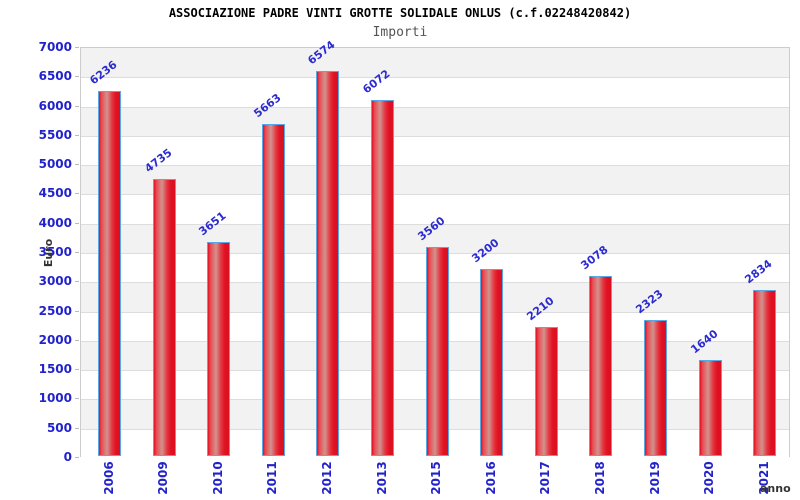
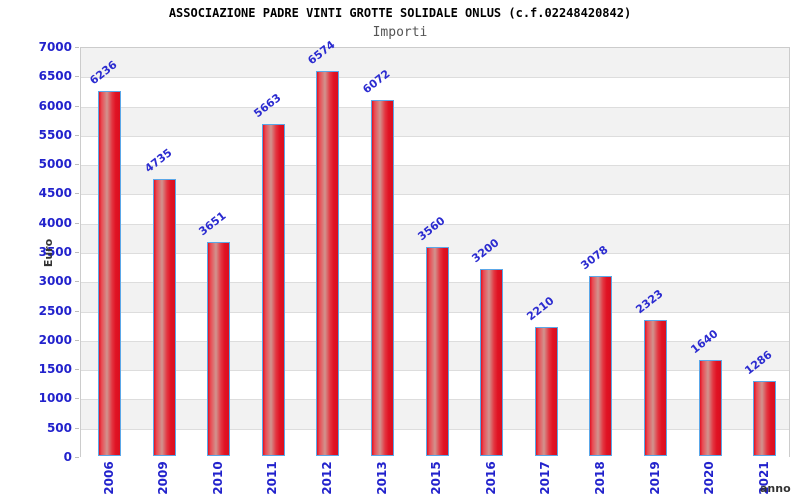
2021: 2834 -> 1286
